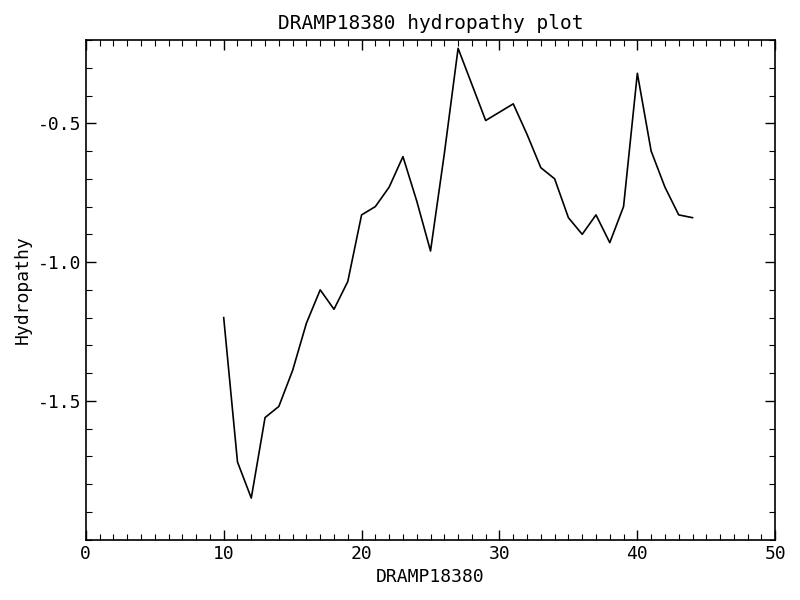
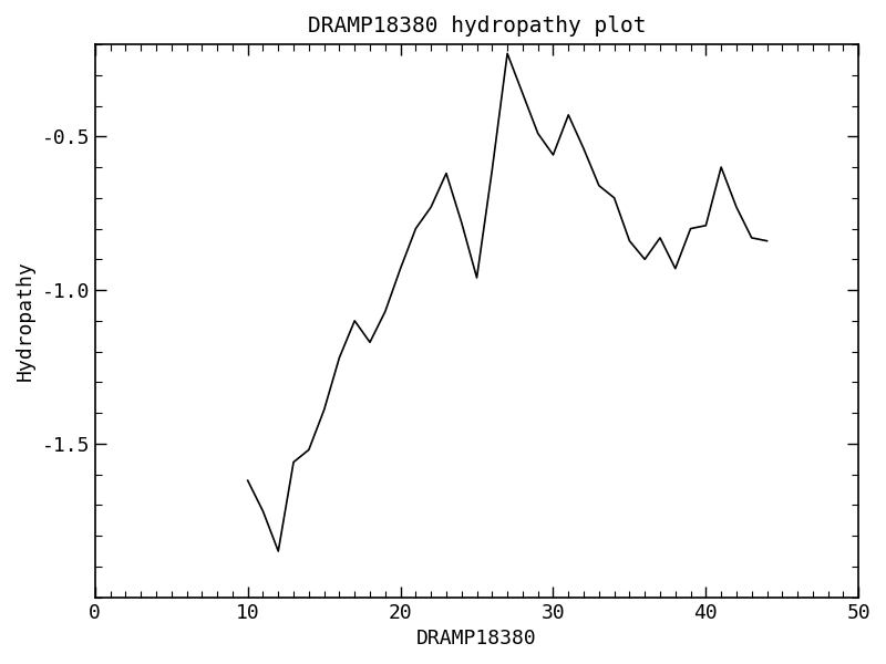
10: -1.20 -> -1.62
20: -0.83 -> -0.93
30: -0.46 -> -0.56
40: -0.32 -> -0.79
